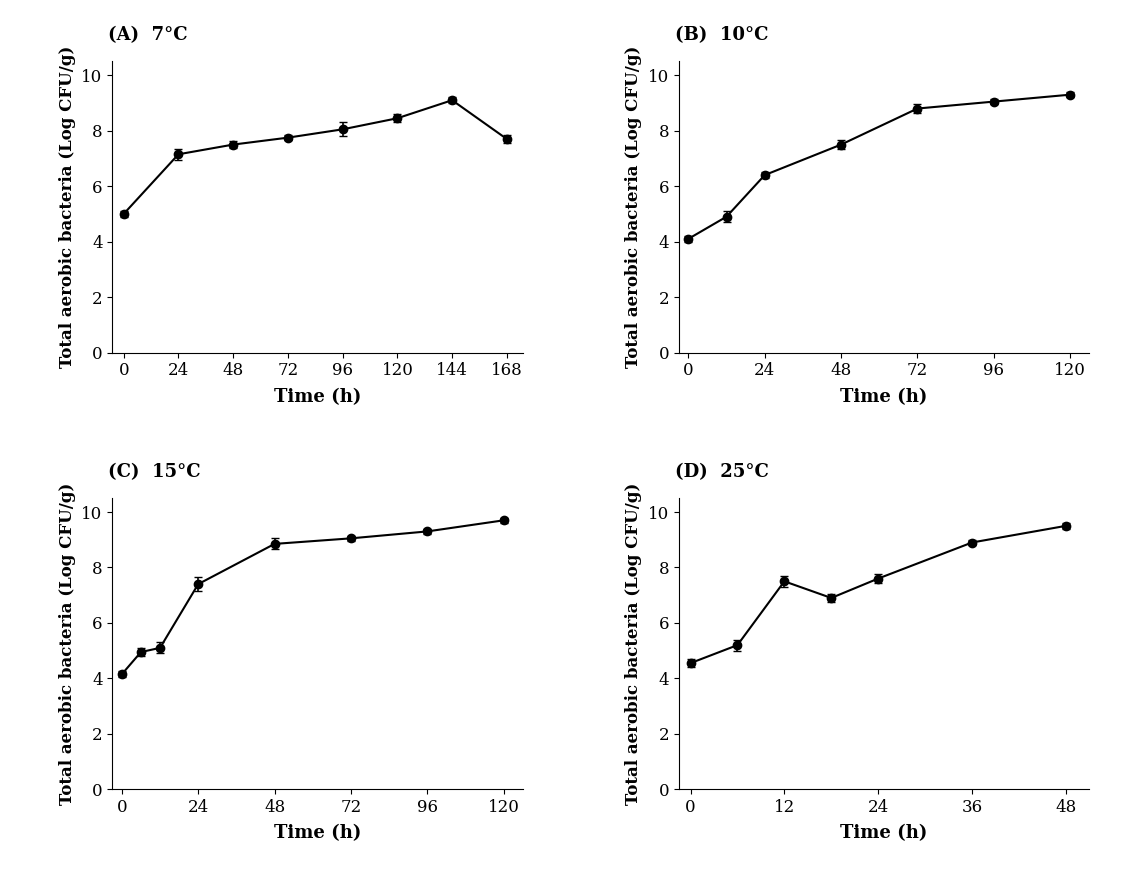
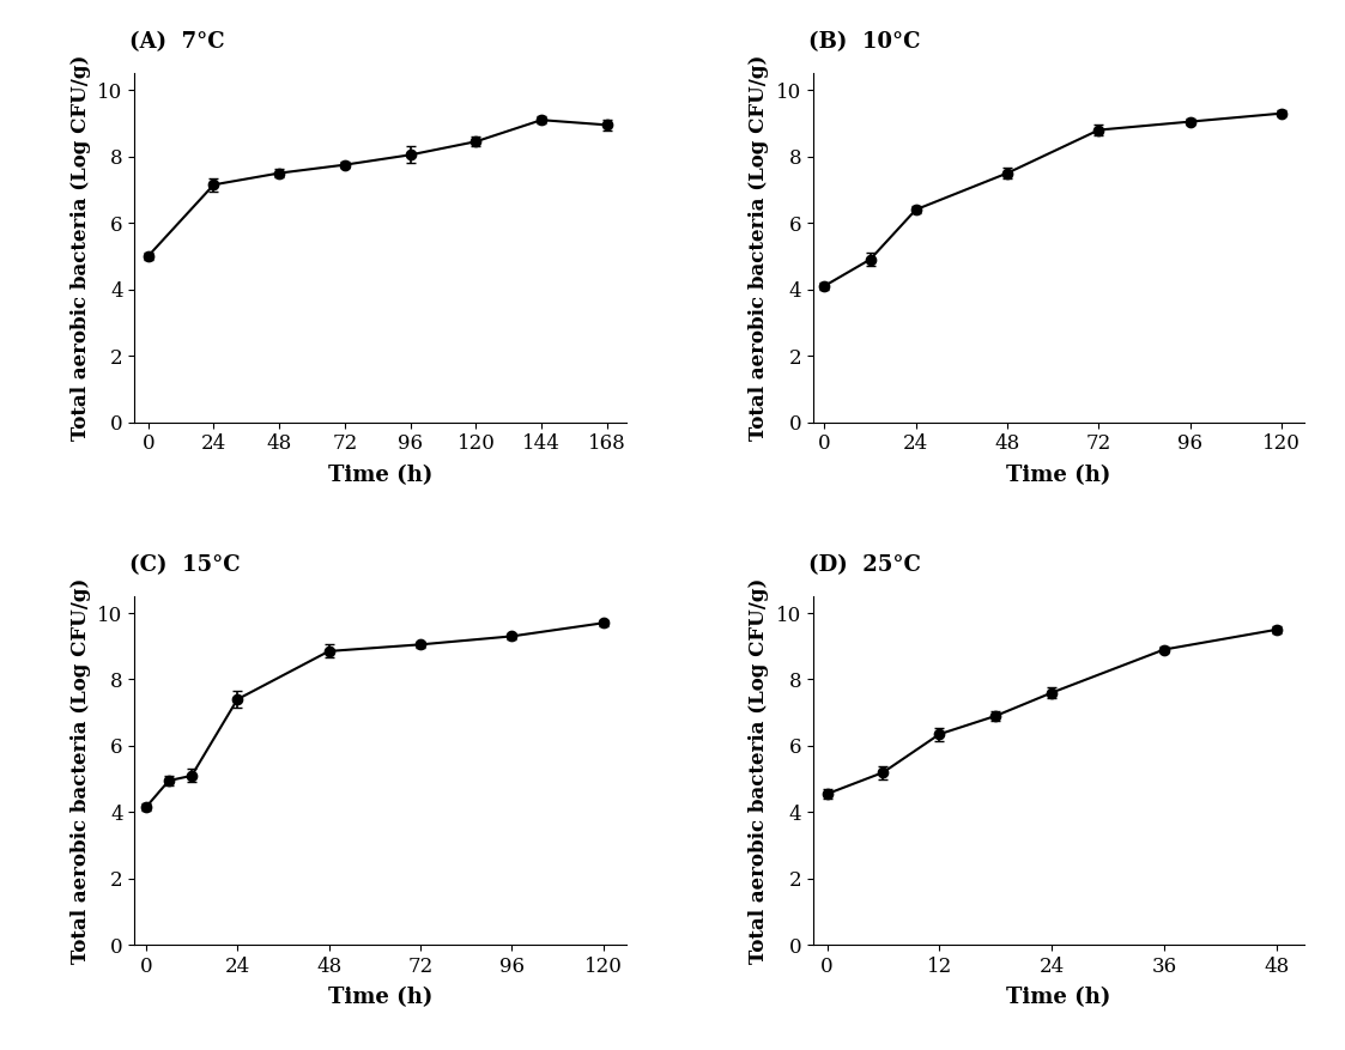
168: 7.70 -> 8.95
12: 7.50 -> 6.35
